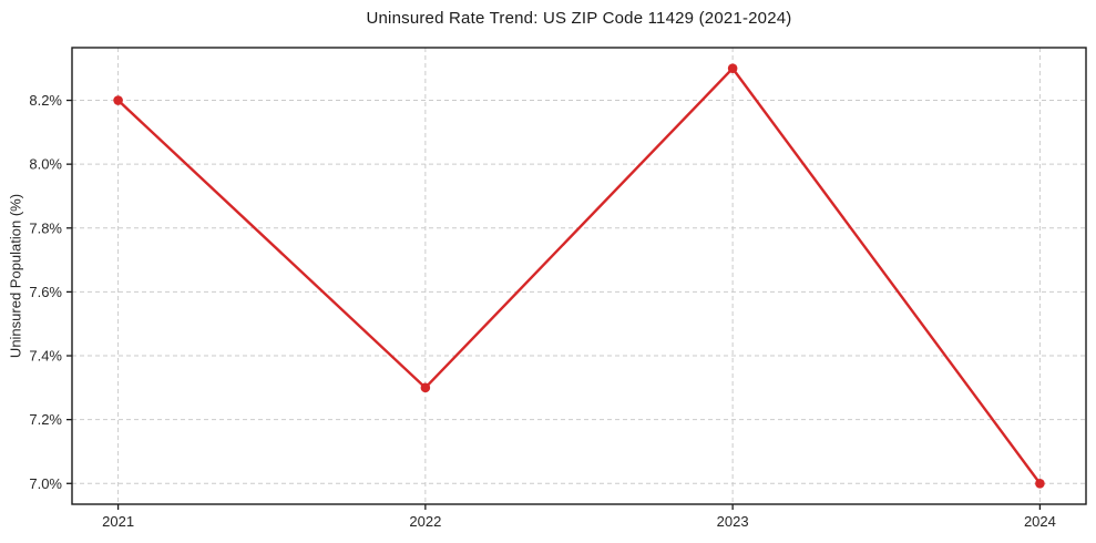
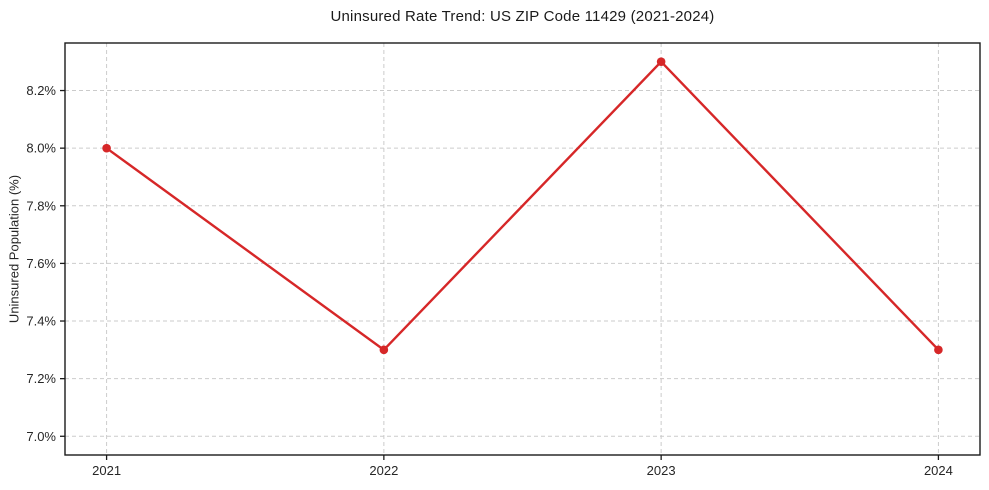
2021: 8.2% -> 8.0%
2024: 7.0% -> 7.3%
